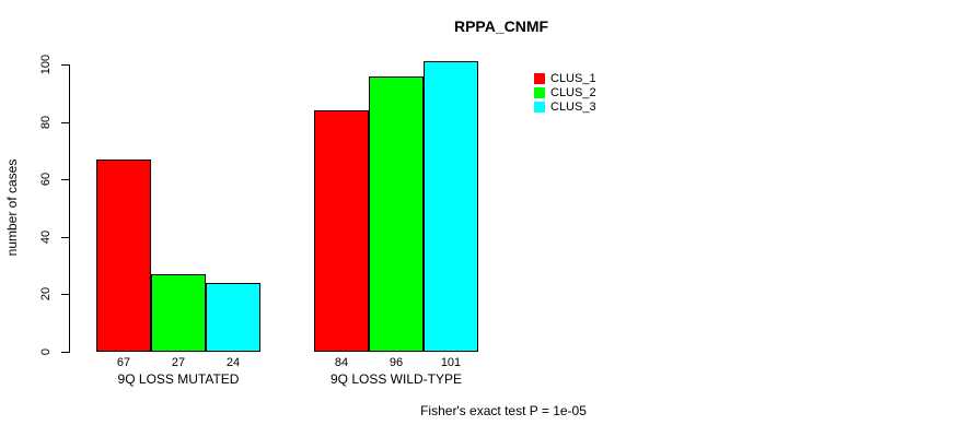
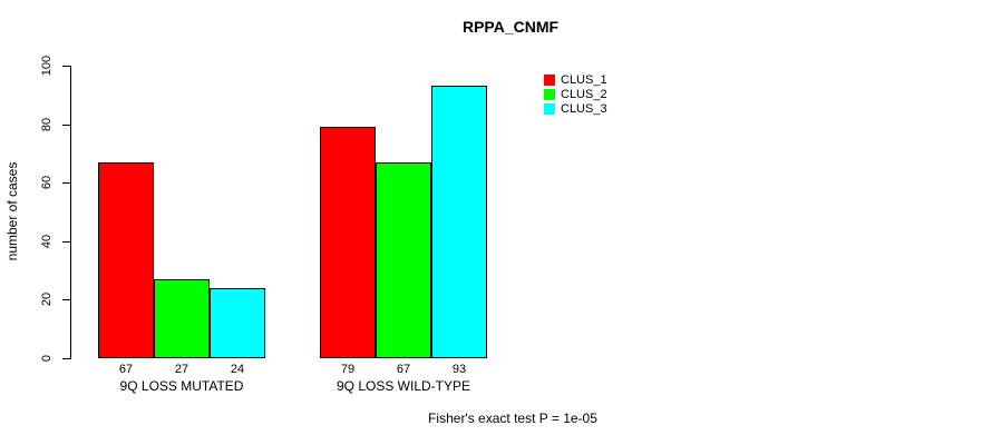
CLUS_1/9Q LOSS WILD-TYPE: 84 -> 79
CLUS_2/9Q LOSS WILD-TYPE: 96 -> 67
CLUS_3/9Q LOSS WILD-TYPE: 101 -> 93
